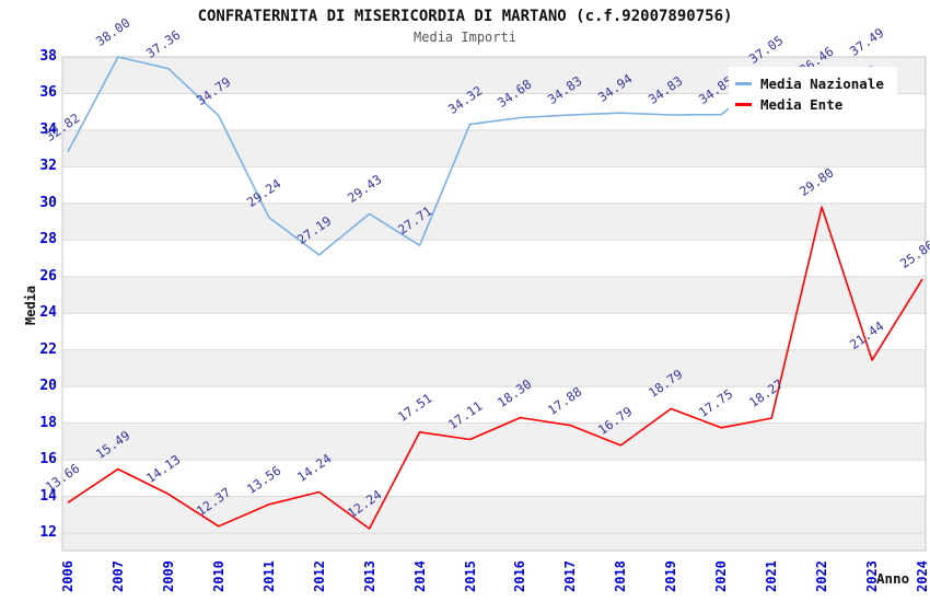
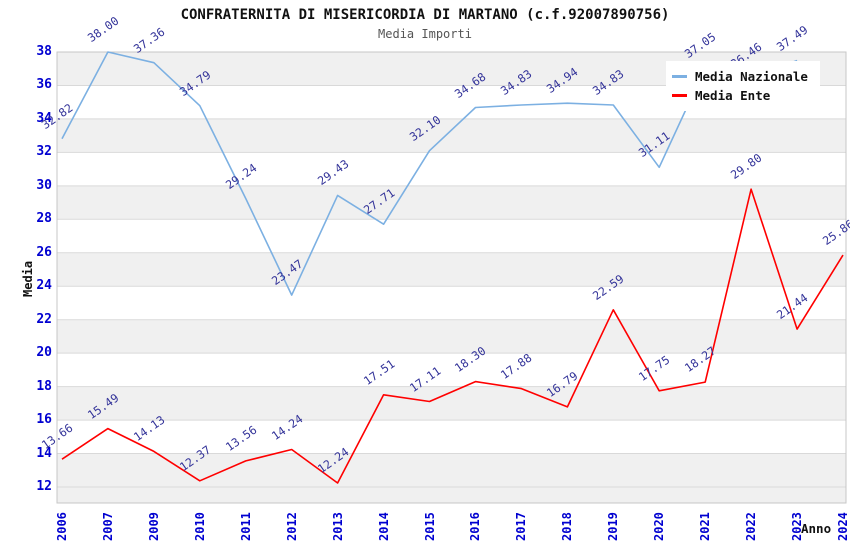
Media Nazionale/2012: 27.19 -> 23.47
Media Nazionale/2015: 34.32 -> 32.10
Media Ente/2019: 18.79 -> 22.59
Media Nazionale/2020: 34.85 -> 31.11
